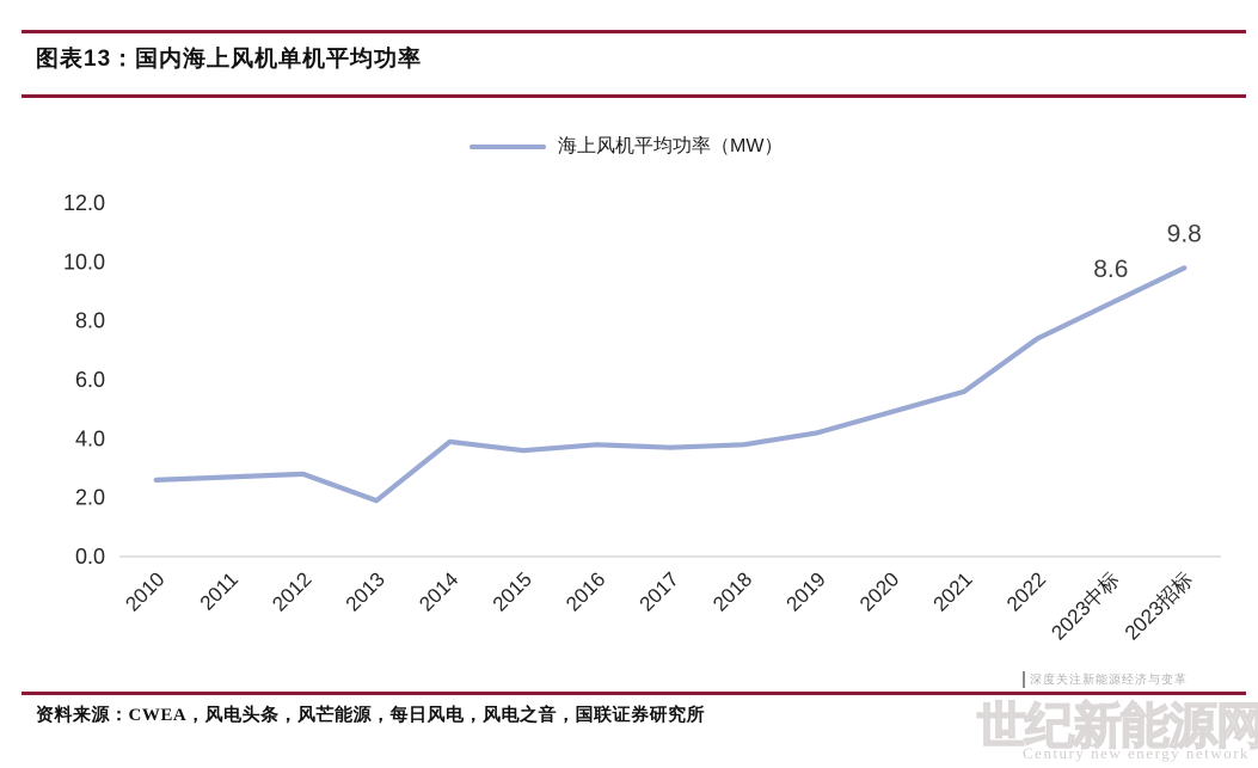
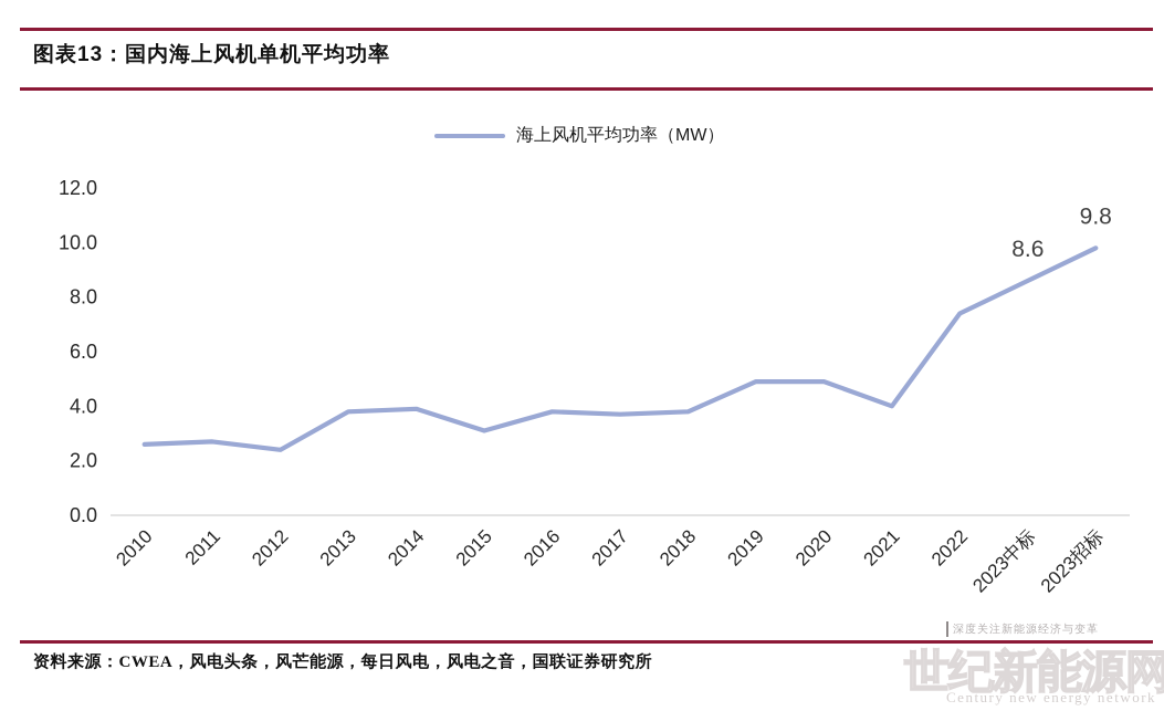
2012: 2.8 -> 2.4
2013: 1.9 -> 3.8
2015: 3.6 -> 3.1
2019: 4.2 -> 4.9
2021: 5.6 -> 4.0
